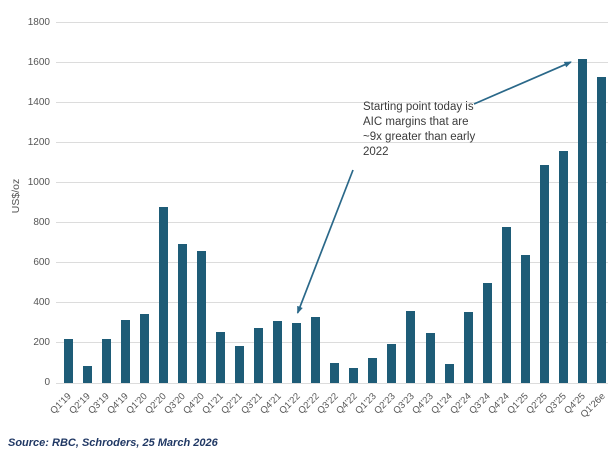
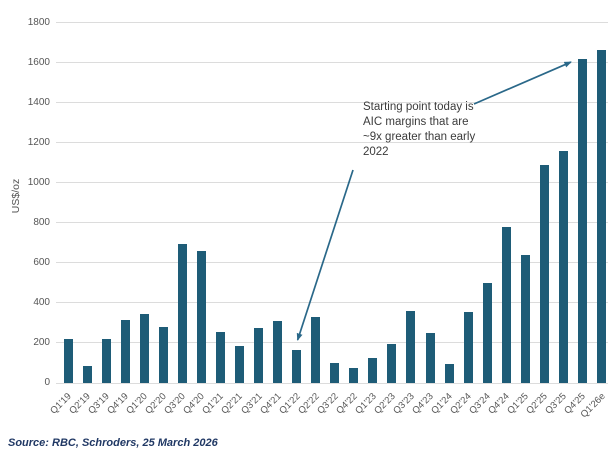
Q2'20: 880 -> 280
Q1'22: 300 -> 160
Q1'26e: 1530 -> 1660
